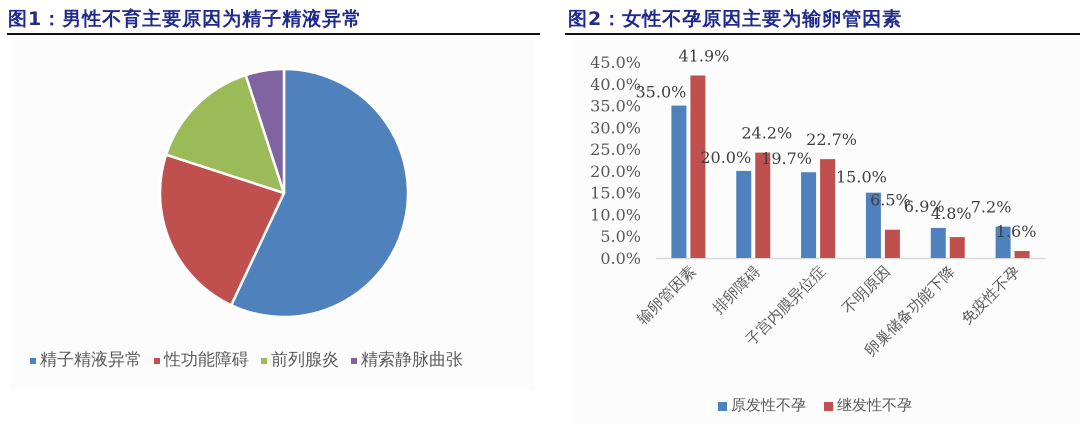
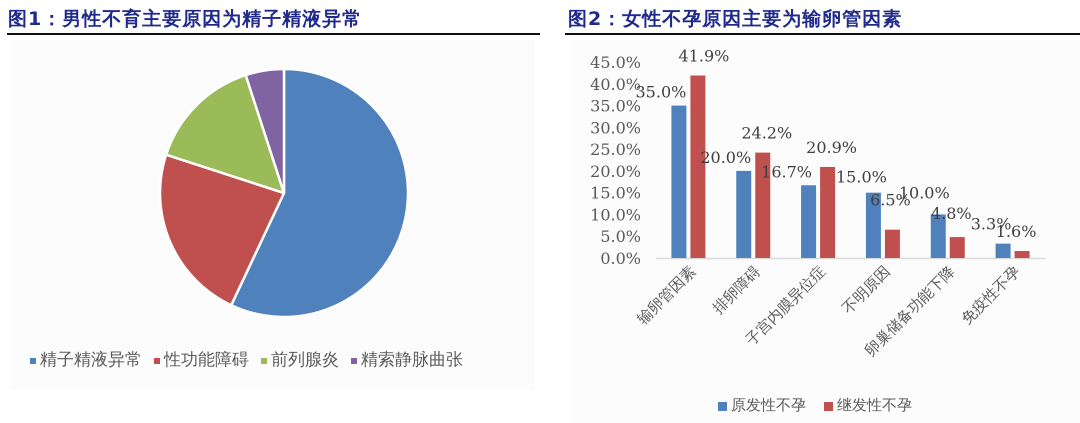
图2：女性不孕原因主要为输卵管因素/原发性不孕/子宫内膜异位症: 19.7% -> 16.7%
图2：女性不孕原因主要为输卵管因素/继发性不孕/子宫内膜异位症: 22.7% -> 20.9%
图2：女性不孕原因主要为输卵管因素/原发性不孕/卵巢储备功能下降: 6.9% -> 10.0%
图2：女性不孕原因主要为输卵管因素/原发性不孕/免疫性不孕: 7.2% -> 3.3%
